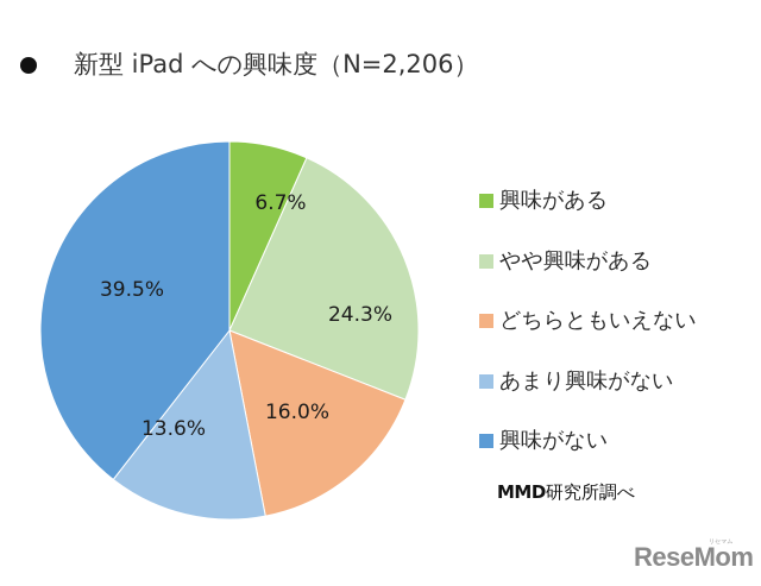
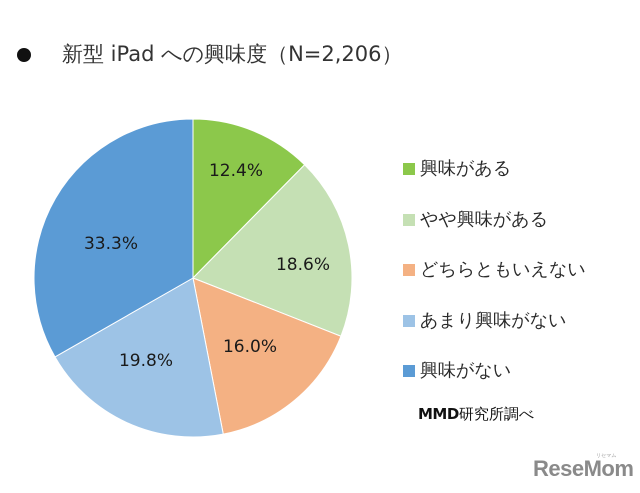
興味がある: 6.7% -> 12.4%
やや興味がある: 24.3% -> 18.6%
あまり興味がない: 13.6% -> 19.8%
興味がない: 39.5% -> 33.3%
